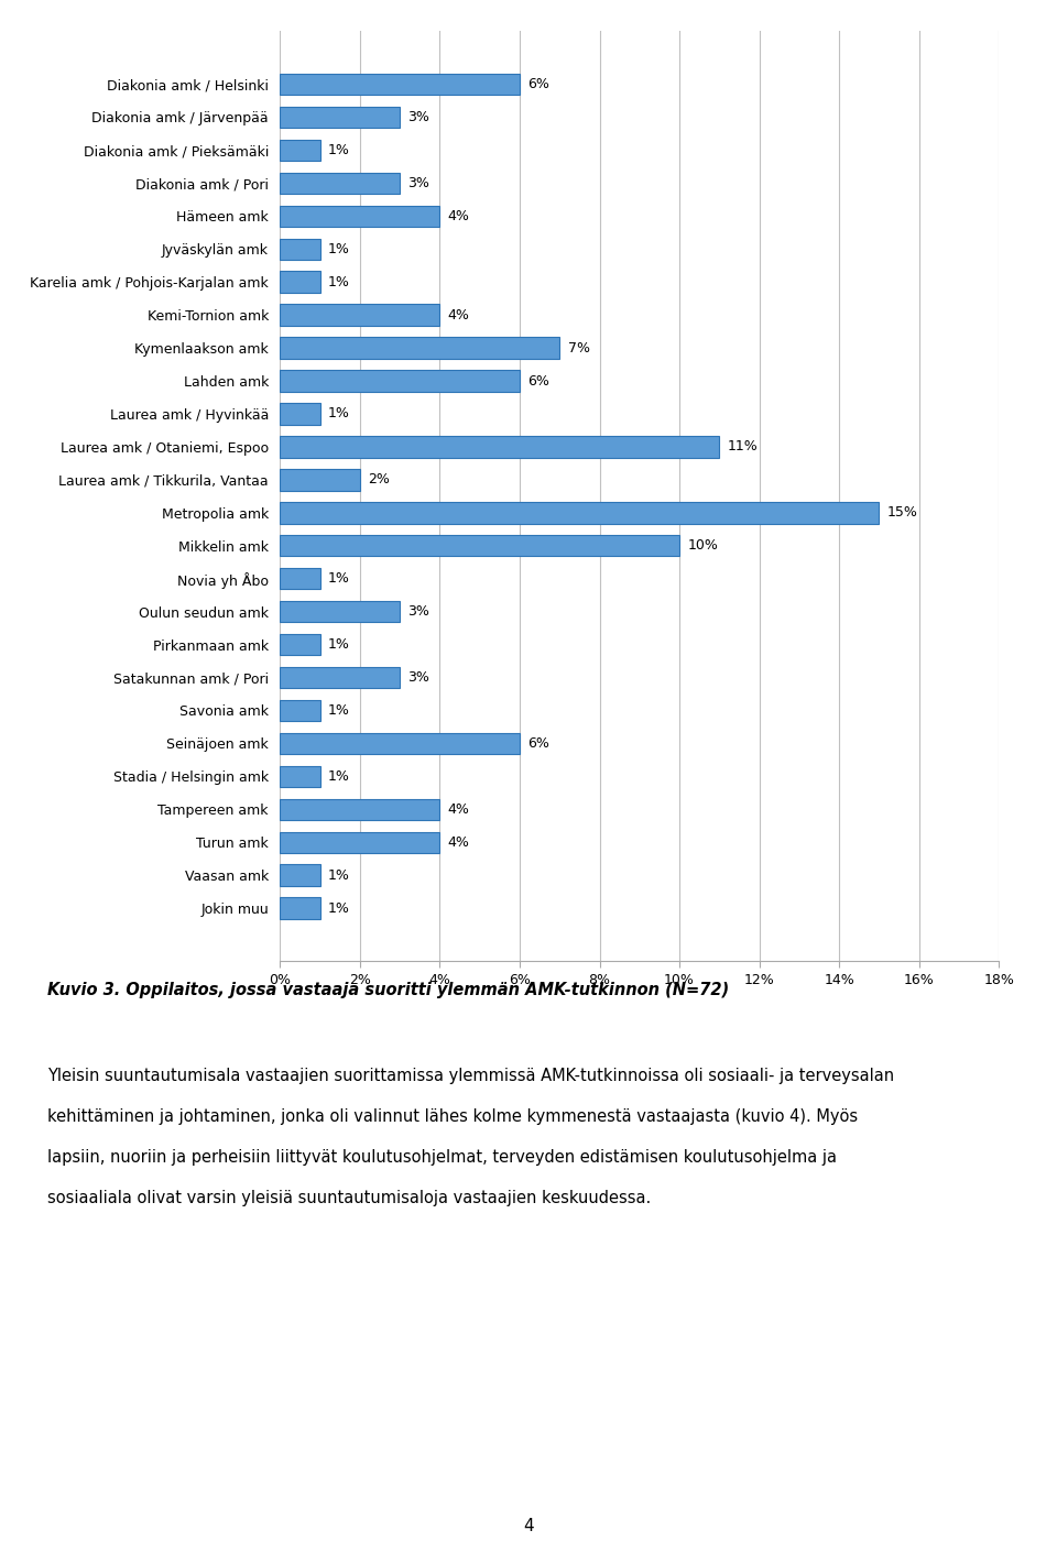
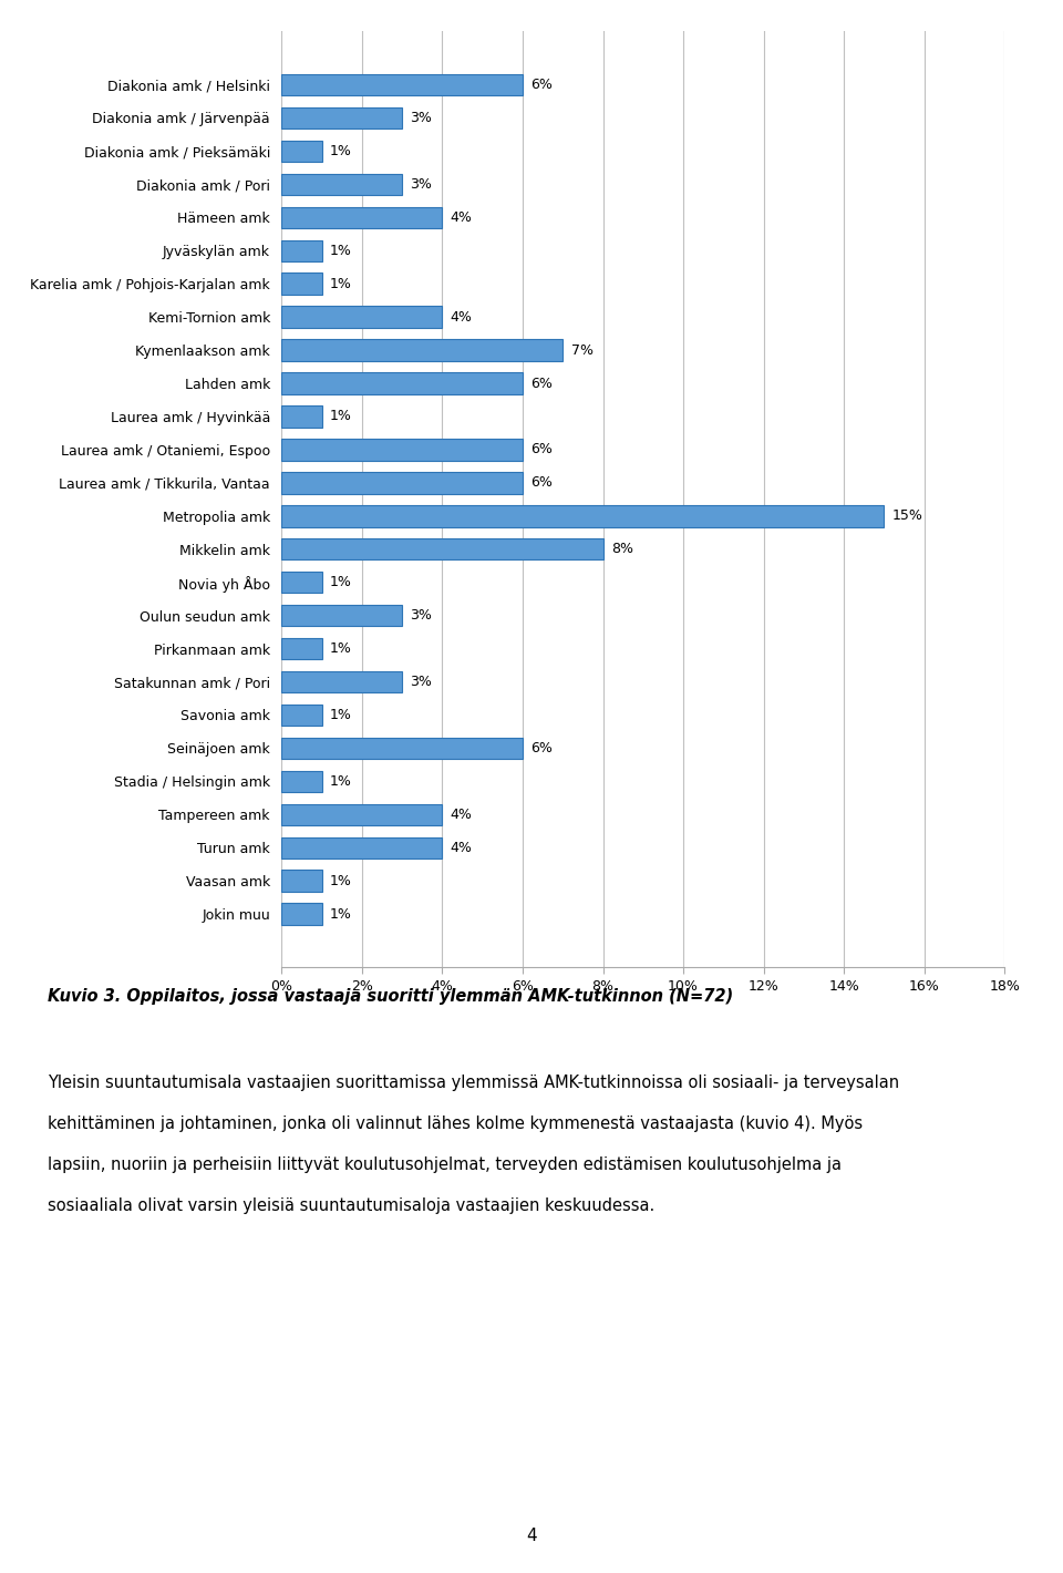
Laurea amk / Otaniemi, Espoo: 11% -> 6%
Laurea amk / Tikkurila, Vantaa: 2% -> 6%
Mikkelin amk: 10% -> 8%
